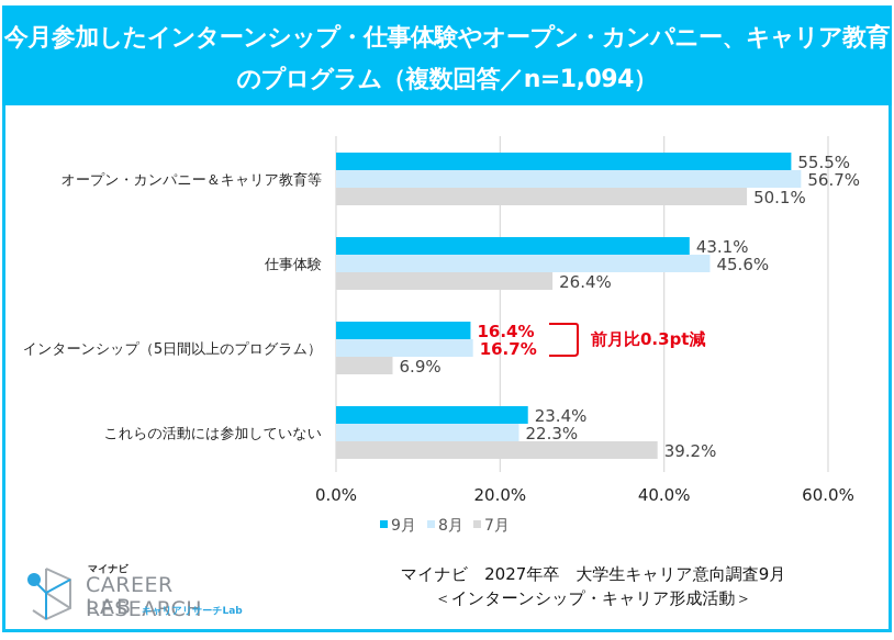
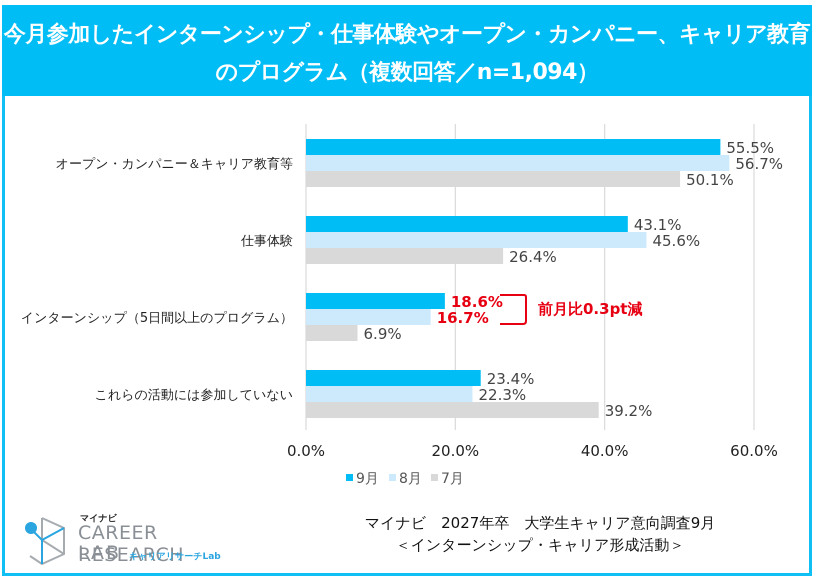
9月/インターンシップ（5日間以上のプログラム）: 16.4% -> 18.6%
